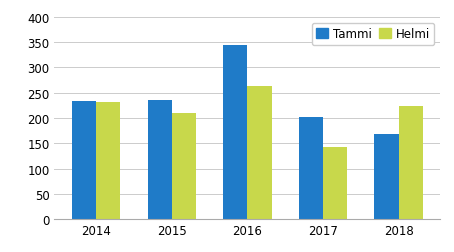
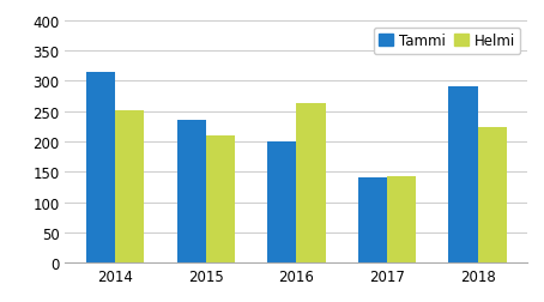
Tammi/2014: 234 -> 315
Helmi/2014: 232 -> 251
Tammi/2016: 344 -> 199
Tammi/2017: 202 -> 141
Tammi/2018: 168 -> 290
